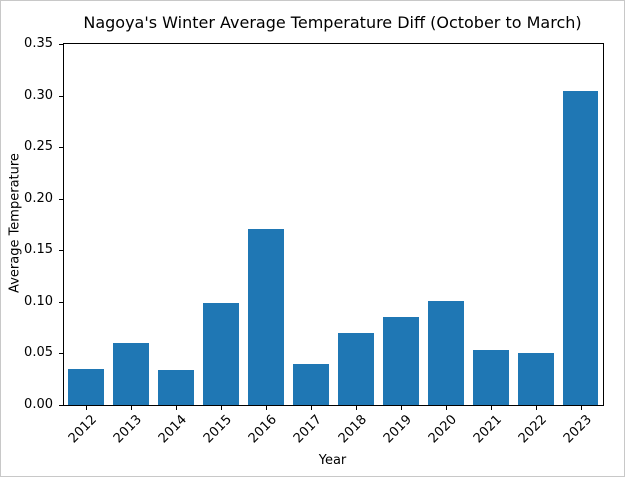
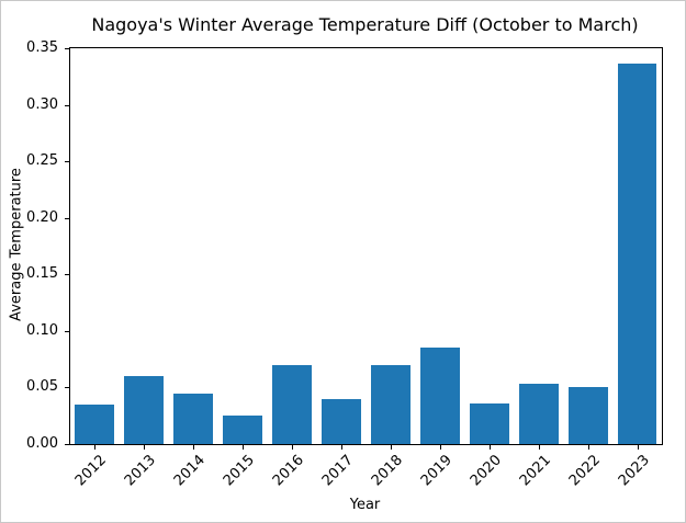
2014: 0.034 -> 0.045
2015: 0.099 -> 0.025
2016: 0.171 -> 0.070
2020: 0.101 -> 0.036
2023: 0.304 -> 0.336
